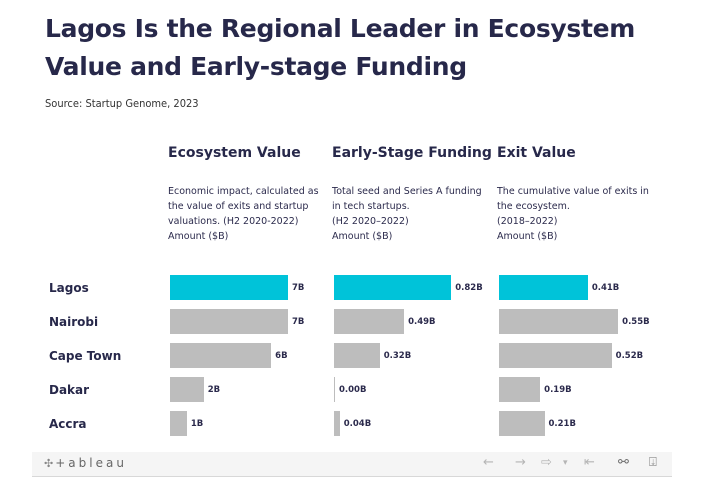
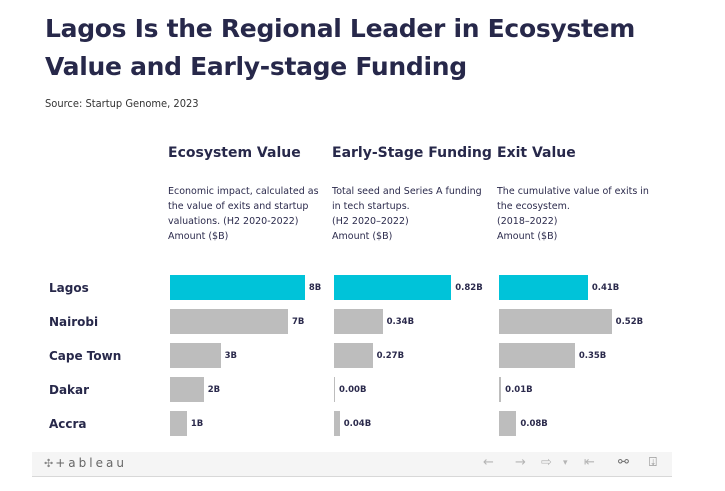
Ecosystem Value/Lagos: 7B -> 8B
Ecosystem Value/Cape Town: 6B -> 3B
Early-Stage Funding/Nairobi: 0.49B -> 0.34B
Early-Stage Funding/Cape Town: 0.32B -> 0.27B
Exit Value/Nairobi: 0.55B -> 0.52B
Exit Value/Cape Town: 0.52B -> 0.35B
Exit Value/Dakar: 0.19B -> 0.01B
Exit Value/Accra: 0.21B -> 0.08B
